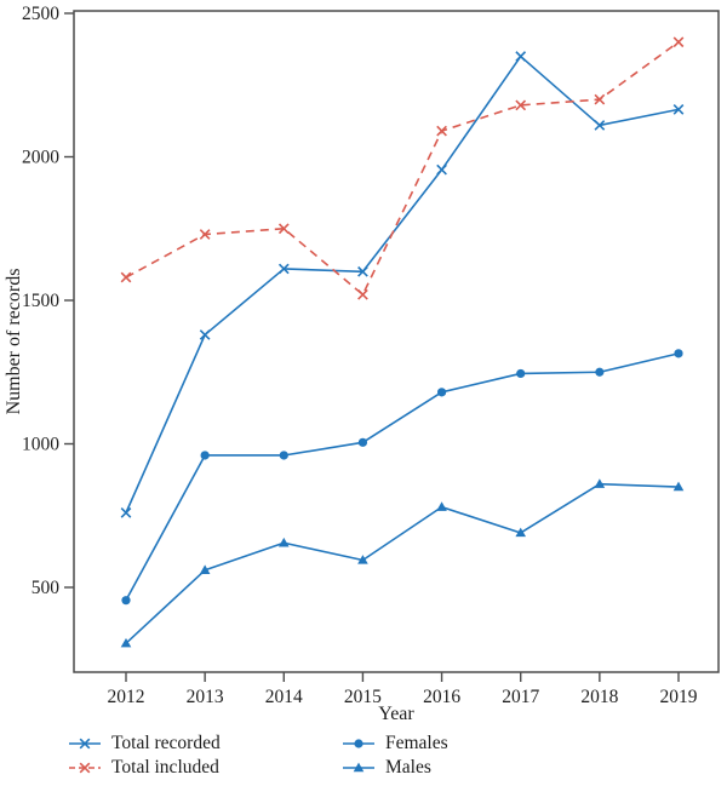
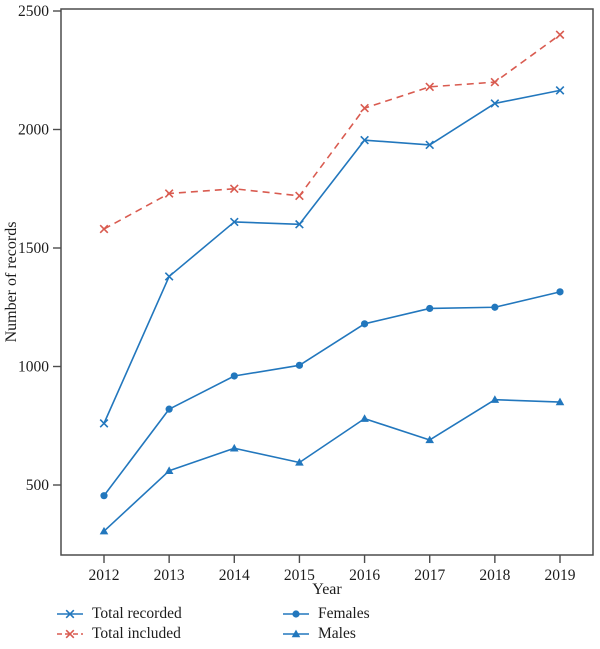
Females/2013: 960 -> 820
Total included/2015: 1520 -> 1720
Total recorded/2017: 2350 -> 1940
